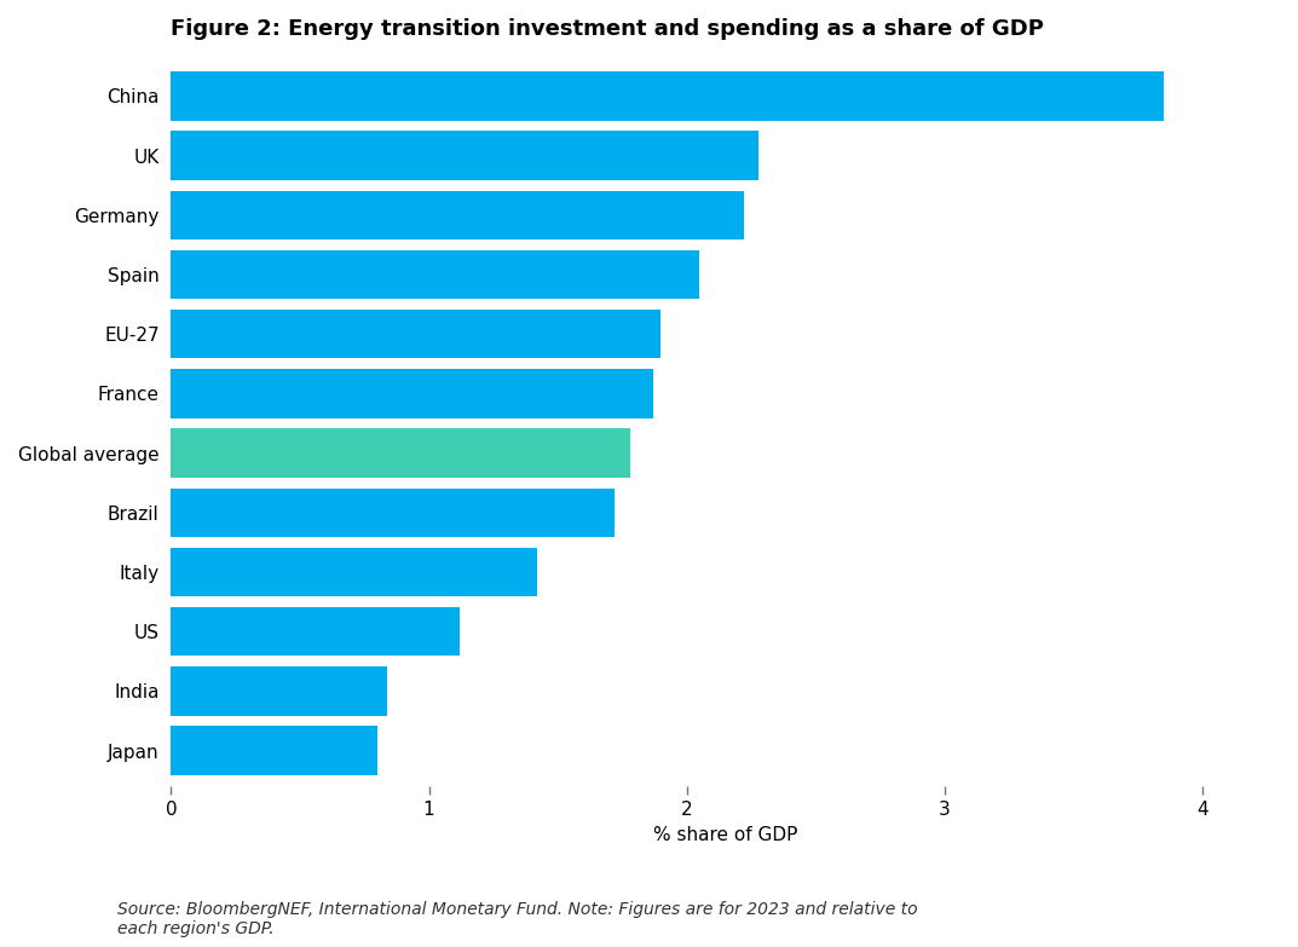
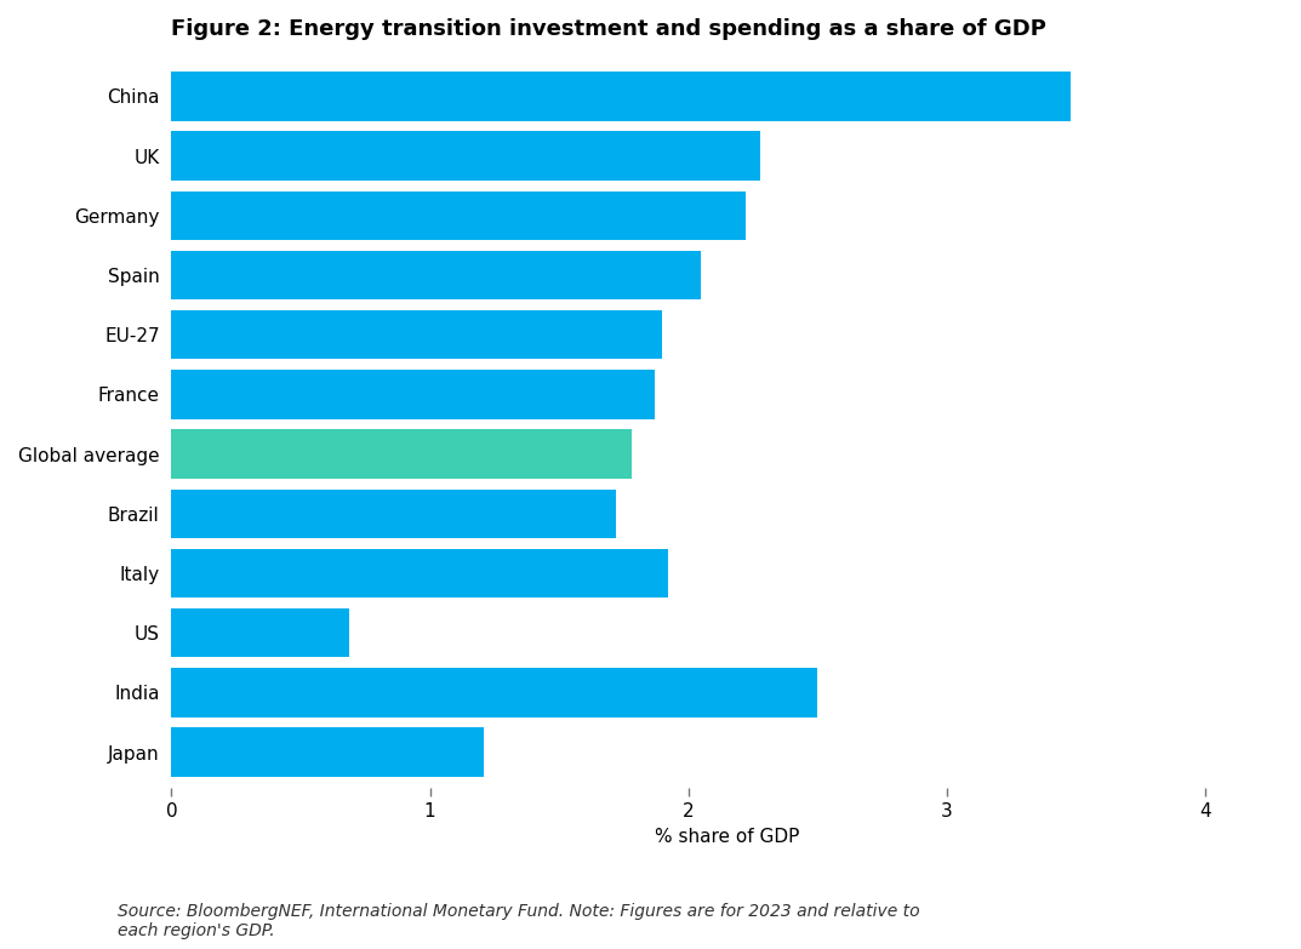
China: 3.85 -> 3.48
Italy: 1.42 -> 1.92
US: 1.12 -> 0.69
India: 0.84 -> 2.50
Japan: 0.80 -> 1.21
